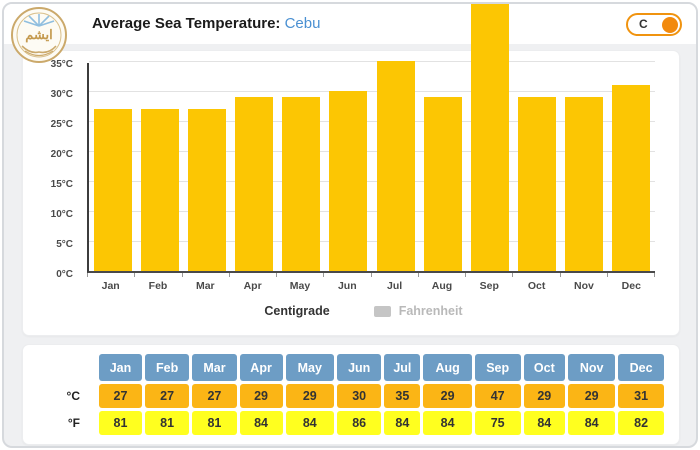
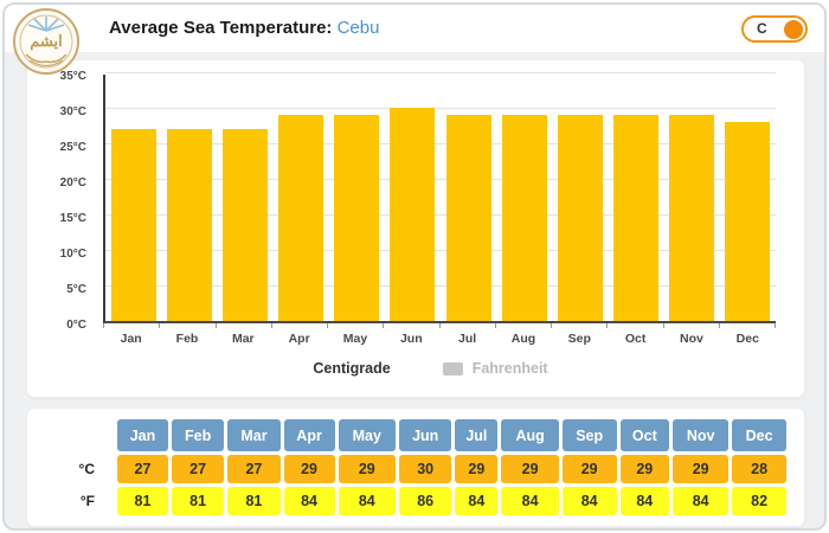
Centigrade/Jul: 35 -> 29
Centigrade/Sep: 47 -> 29
Fahrenheit/Sep: 75 -> 84
Centigrade/Dec: 31 -> 28
